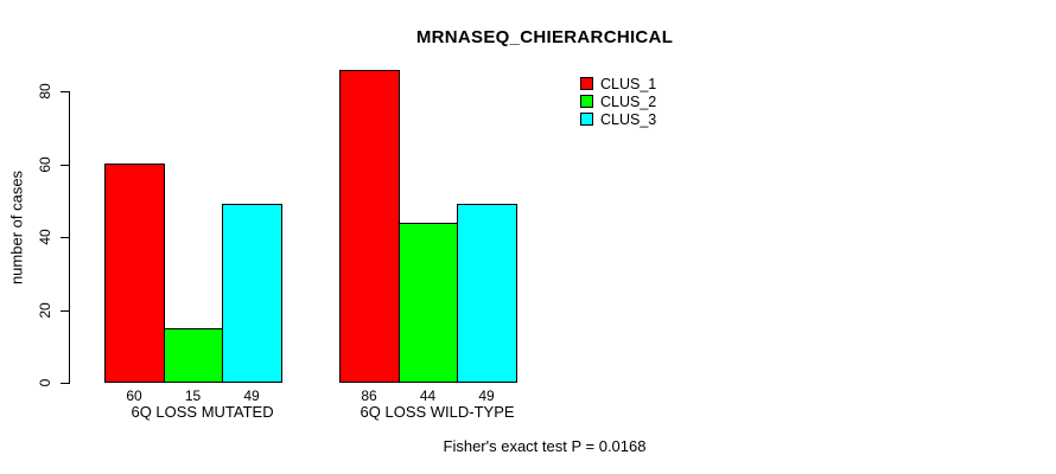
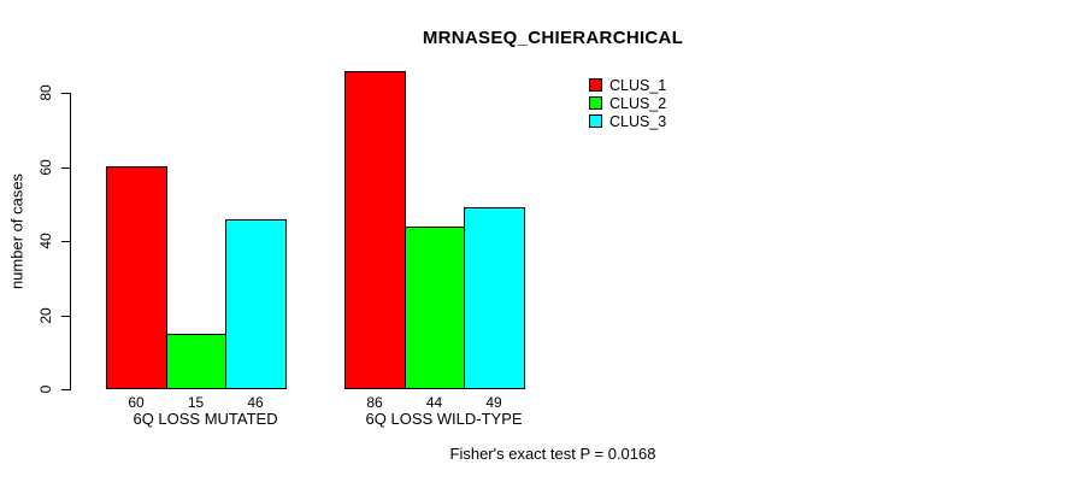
CLUS_3/6Q LOSS MUTATED: 49 -> 46
